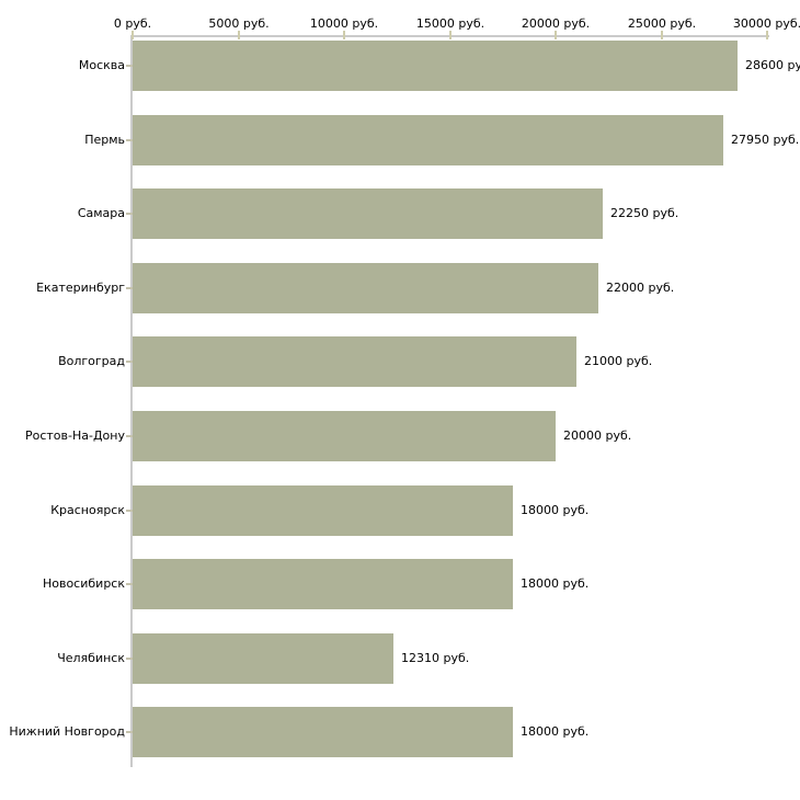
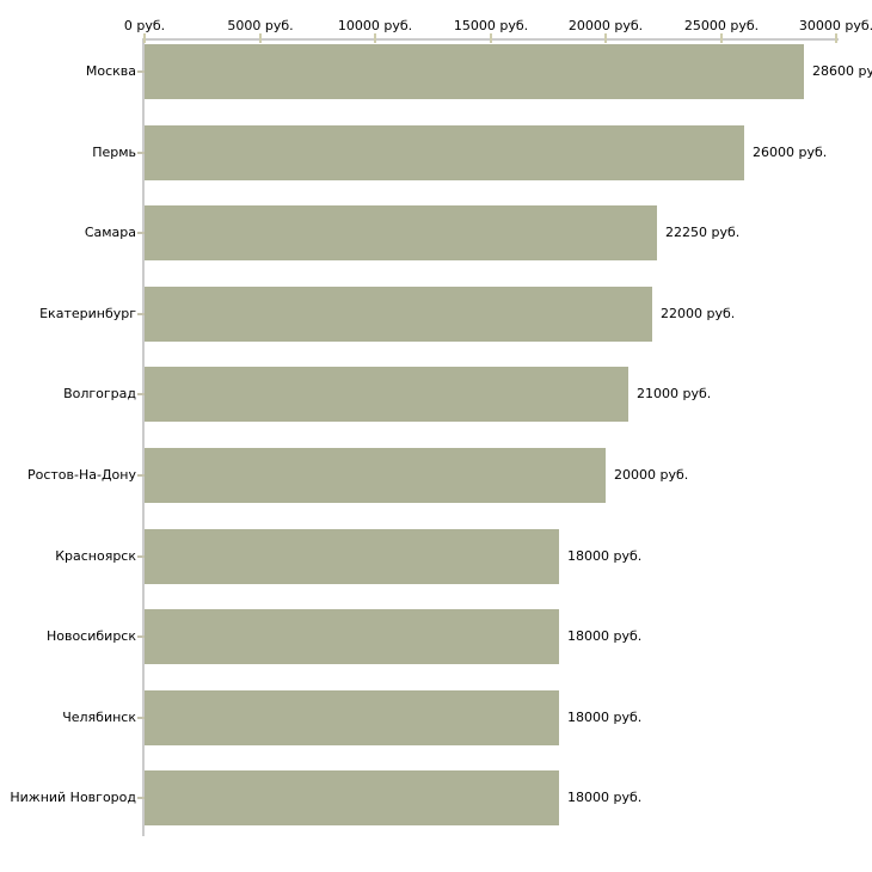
Пермь: 27950 -> 26000
Челябинск: 12310 -> 18000
